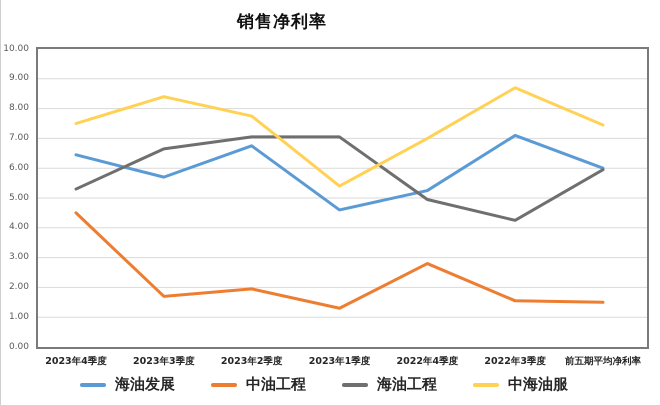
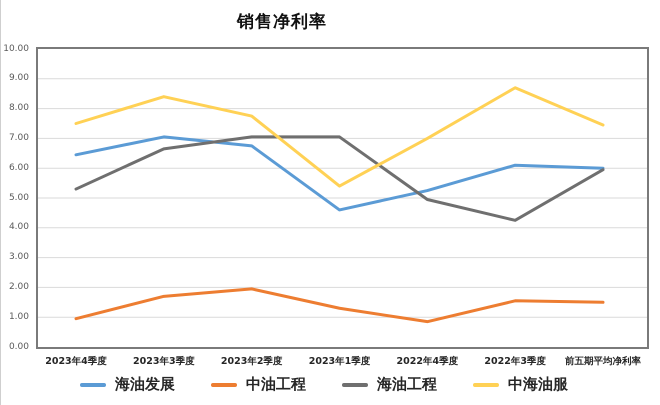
中油工程/2023年4季度: 4.5 -> 0.9
海油发展/2023年3季度: 5.7 -> 7.0
中油工程/2022年4季度: 2.8 -> 0.8
海油发展/2022年3季度: 7.1 -> 6.1
